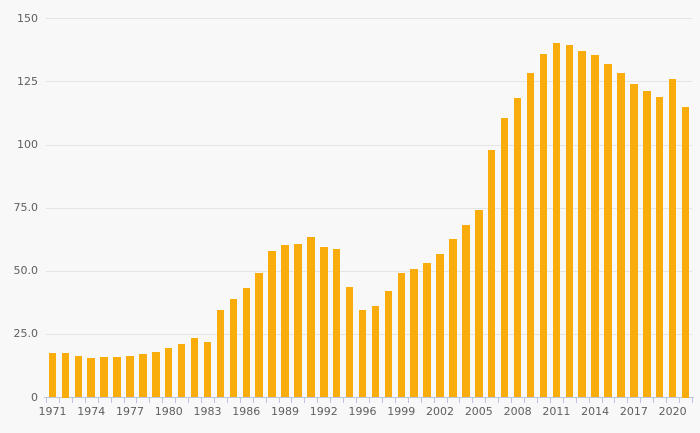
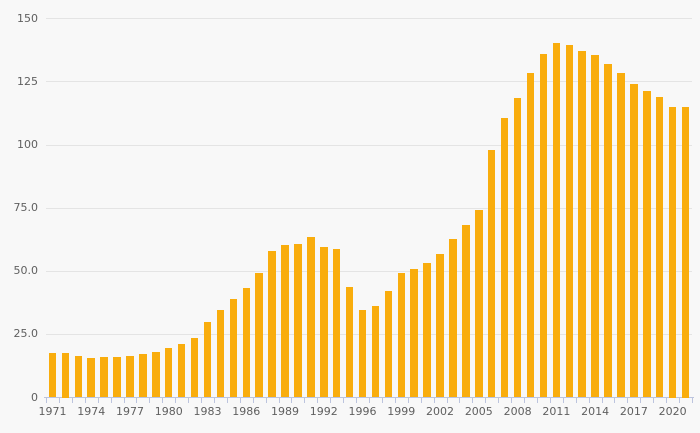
1983: 22 -> 30
2020: 126 -> 115
